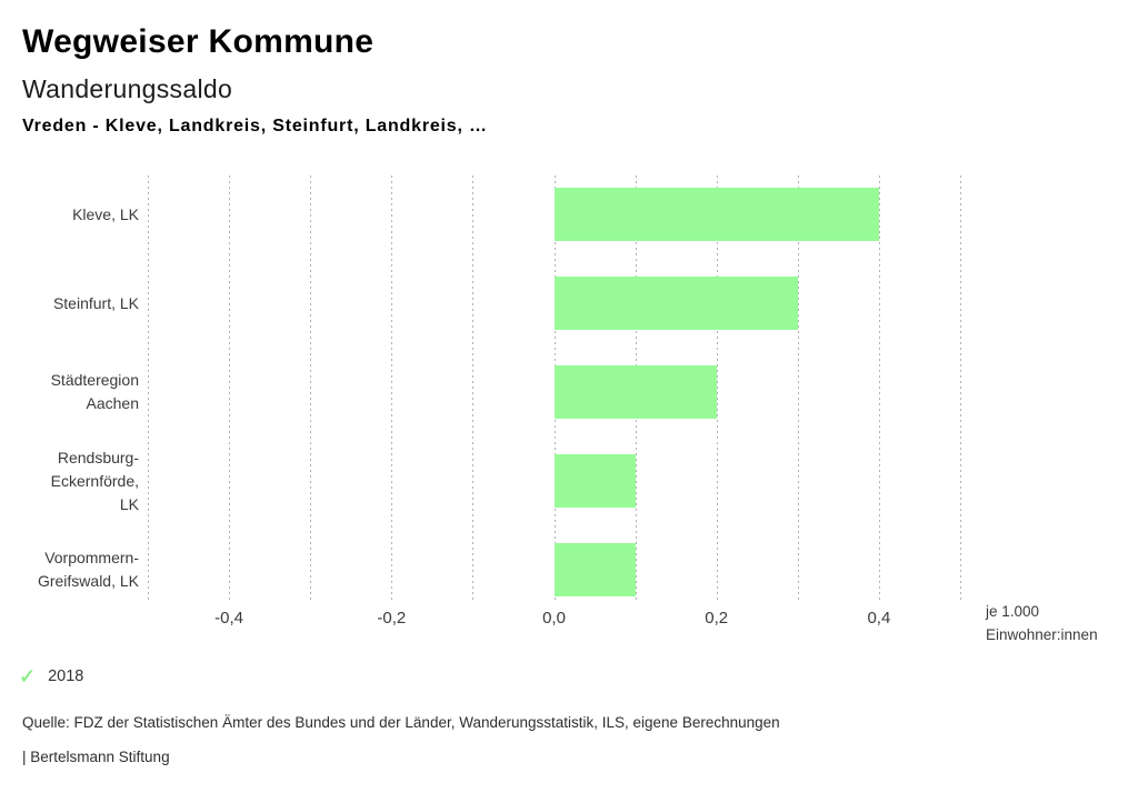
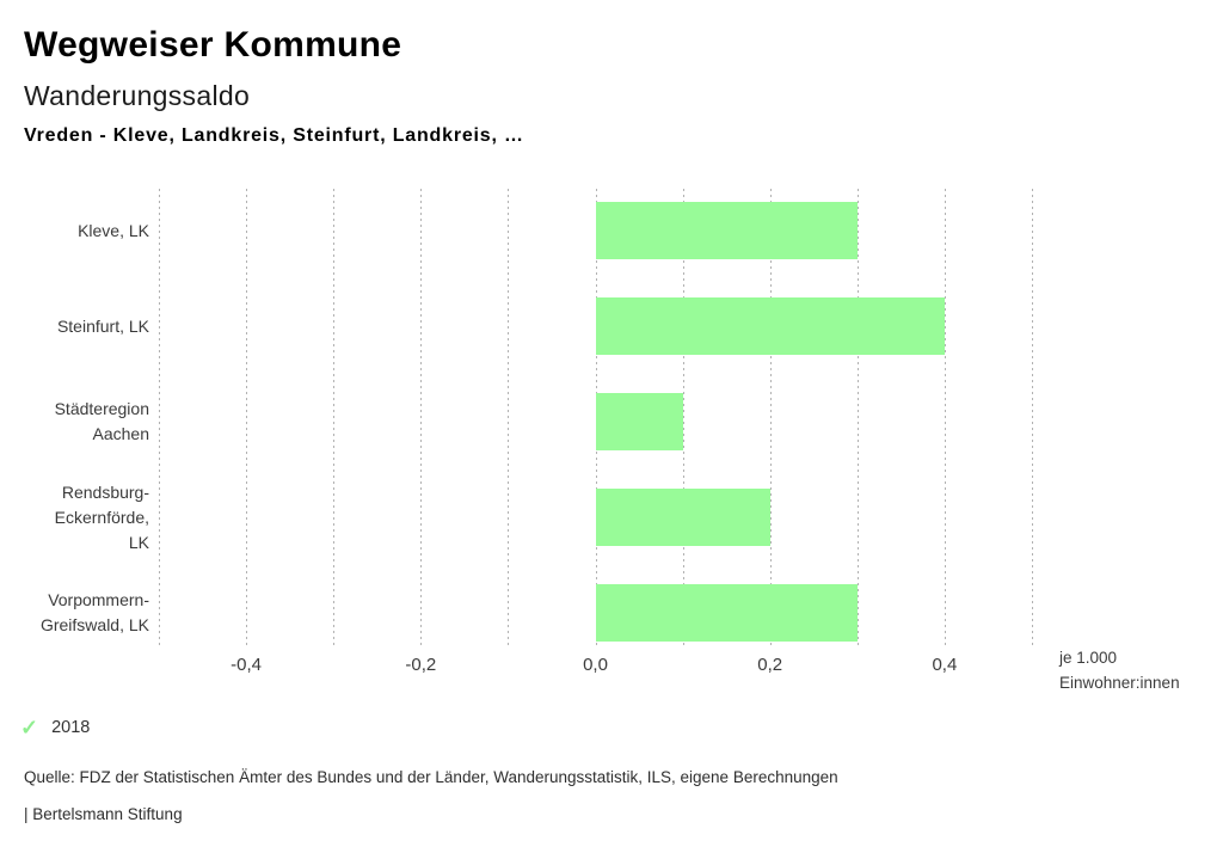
Kleve, LK: 0,4 -> 0,3
Steinfurt, LK: 0,3 -> 0,4
Städteregion Aachen: 0,2 -> 0,1
Rendsburg-Eckernförde, LK: 0,1 -> 0,2
Vorpommern-Greifswald, LK: 0,1 -> 0,3
